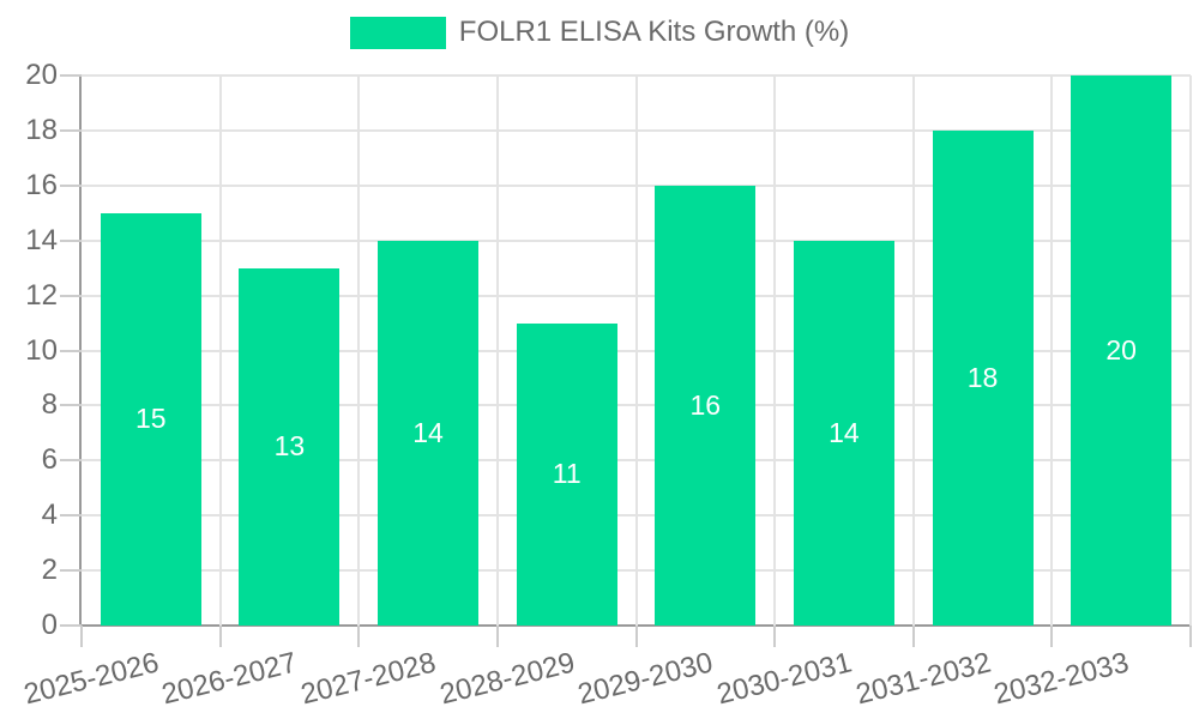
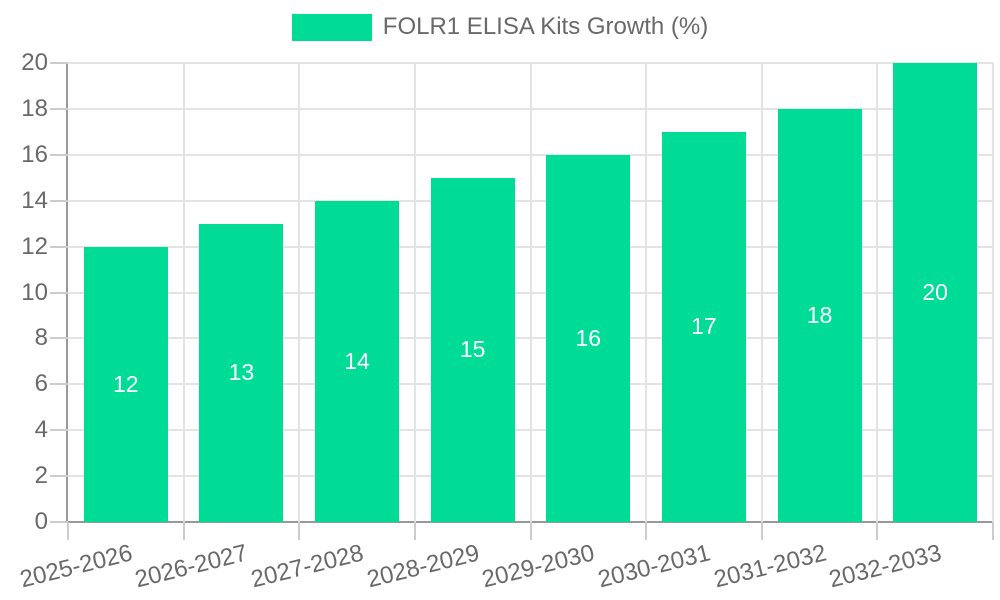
2025-2026: 15 -> 12
2028-2029: 11 -> 15
2030-2031: 14 -> 17
